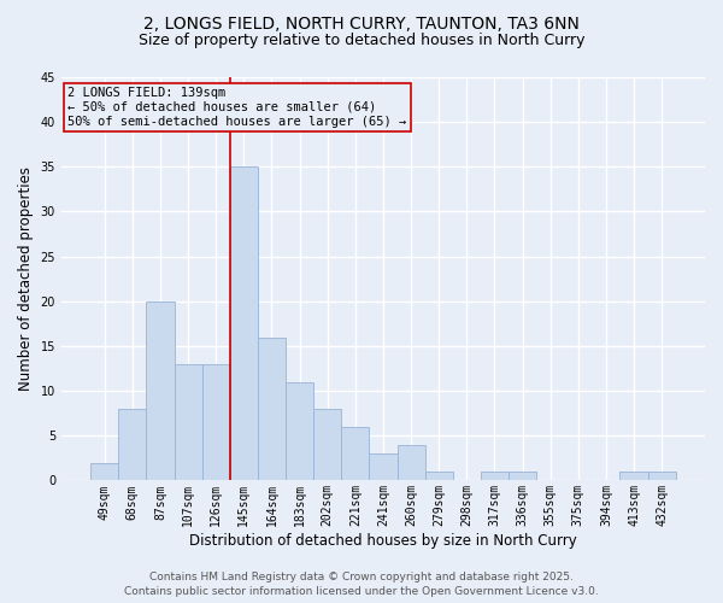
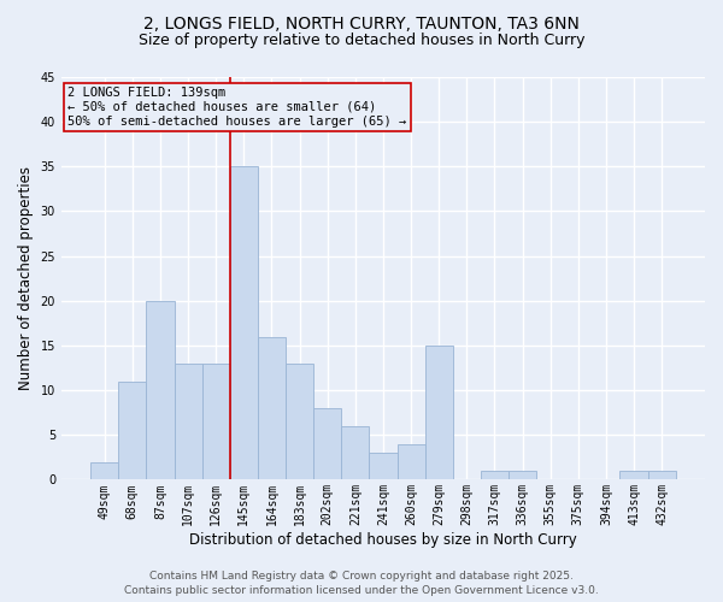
68sqm: 8 -> 11
183sqm: 11 -> 13
279sqm: 1 -> 15
